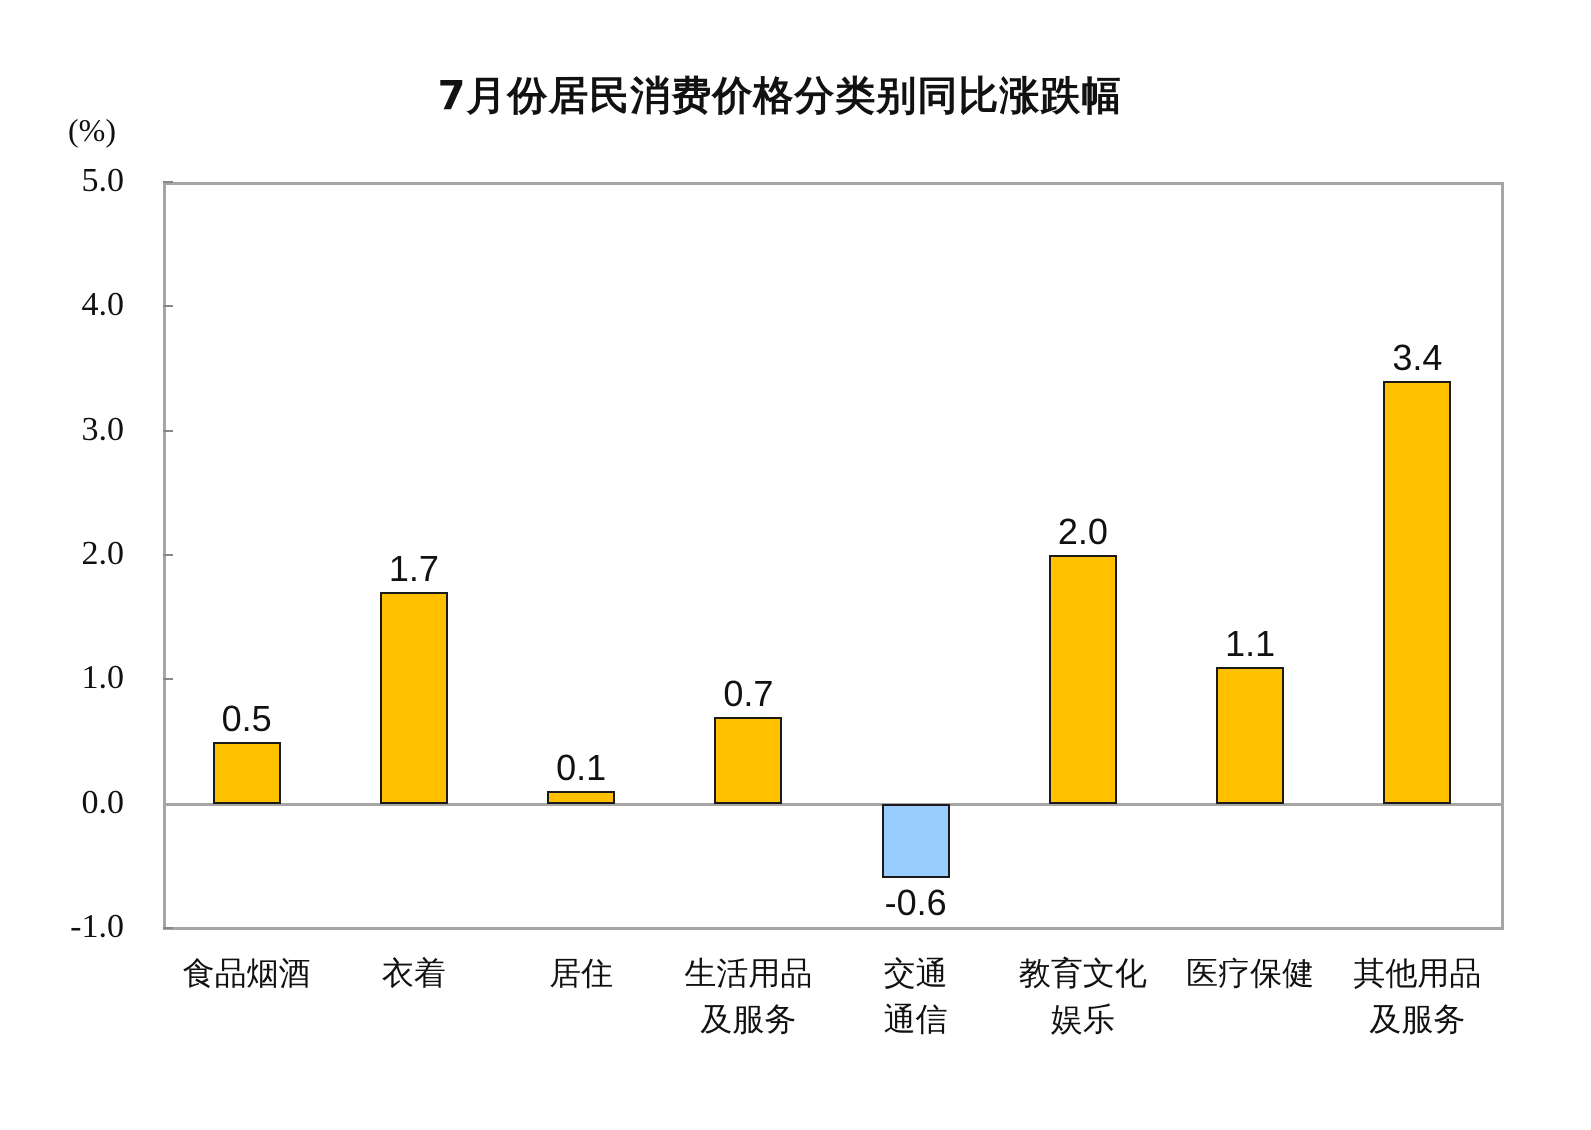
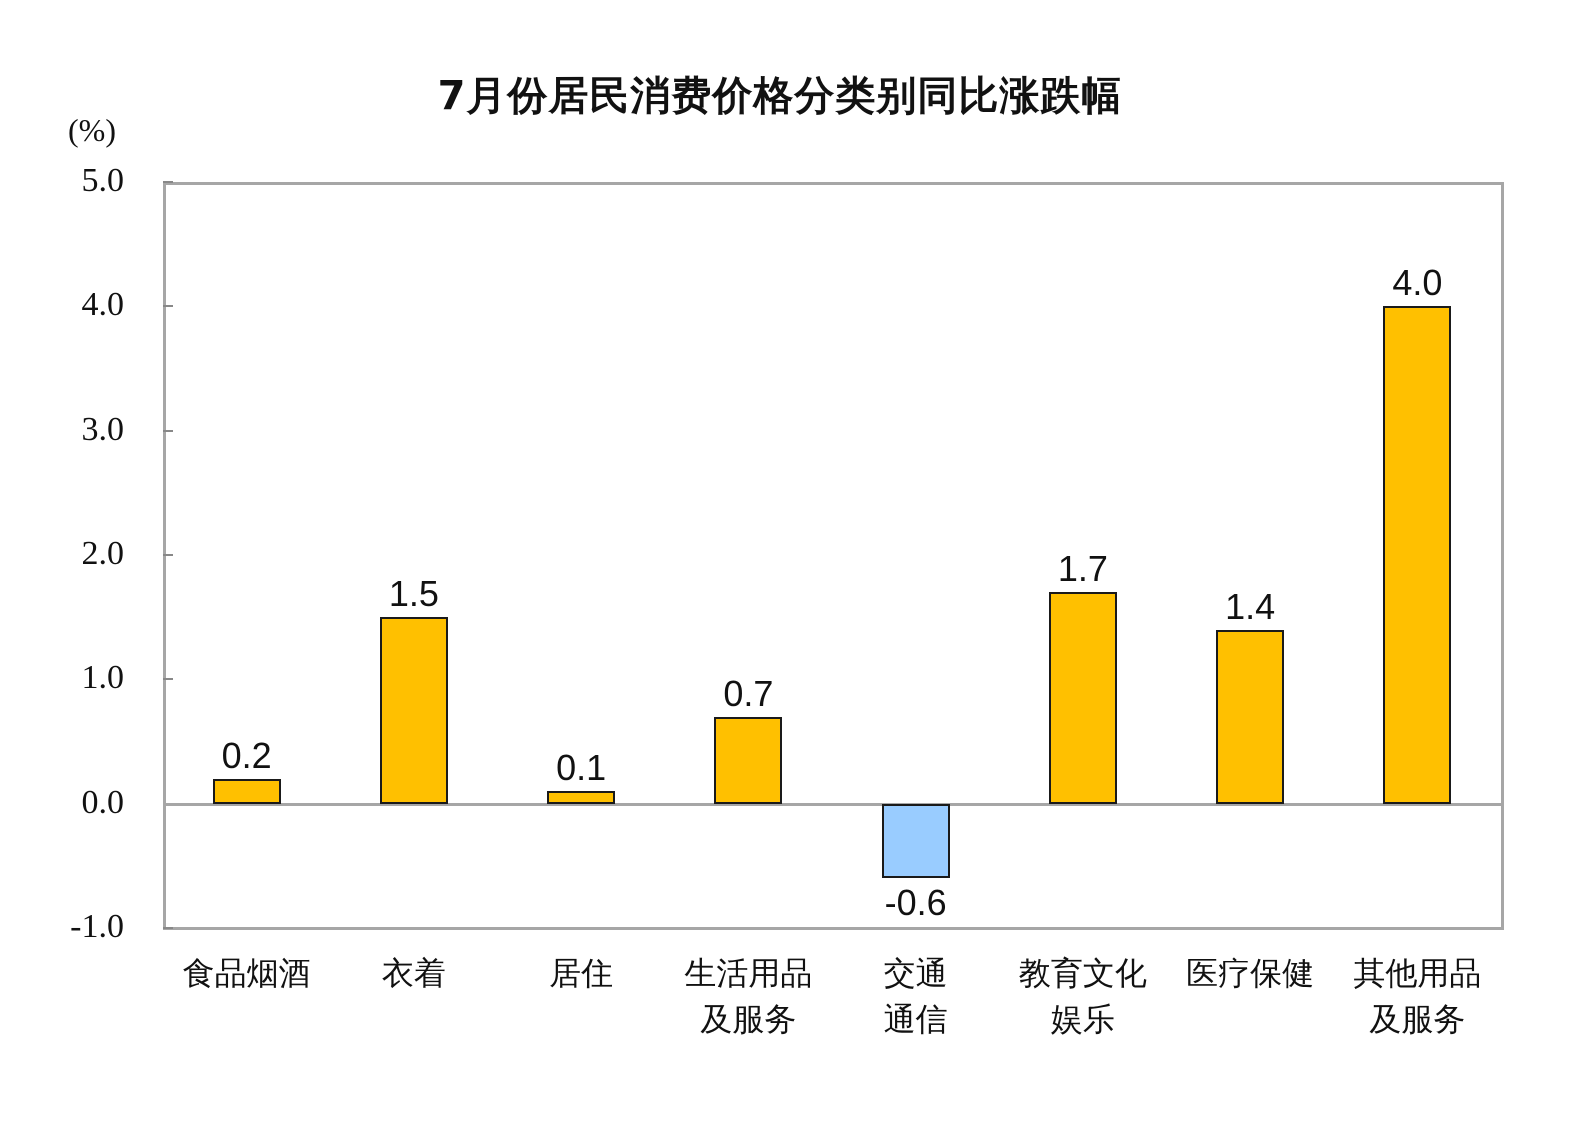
食品烟酒: 0.5 -> 0.2
衣着: 1.7 -> 1.5
教育文化娱乐: 2.0 -> 1.7
医疗保健: 1.1 -> 1.4
其他用品及服务: 3.4 -> 4.0
